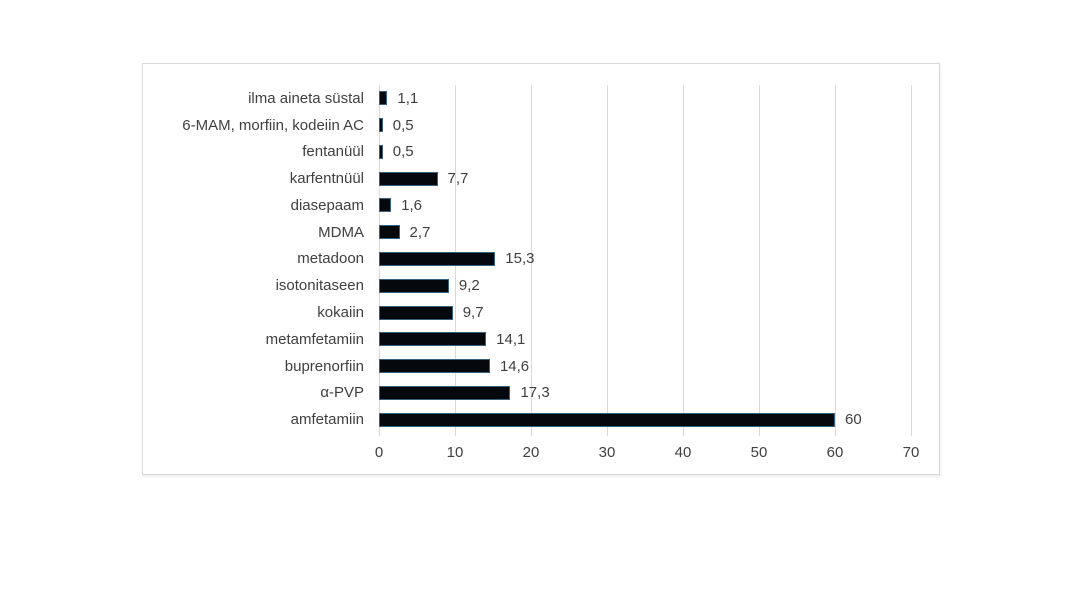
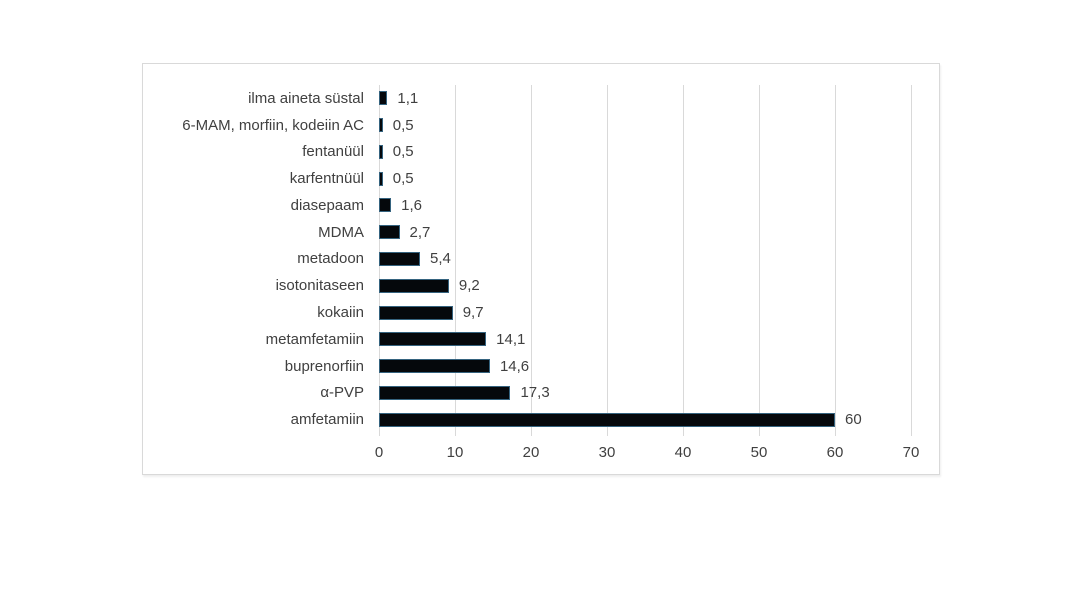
karfentnüül: 7,7 -> 0,5
metadoon: 15,3 -> 5,4
